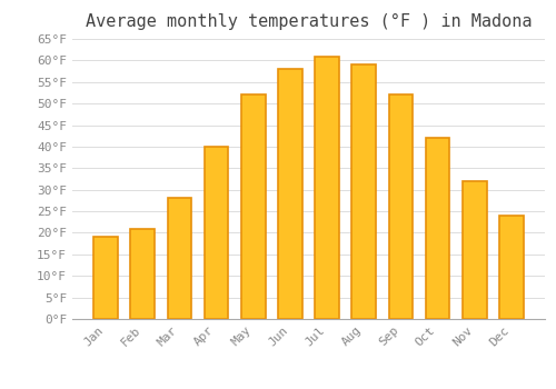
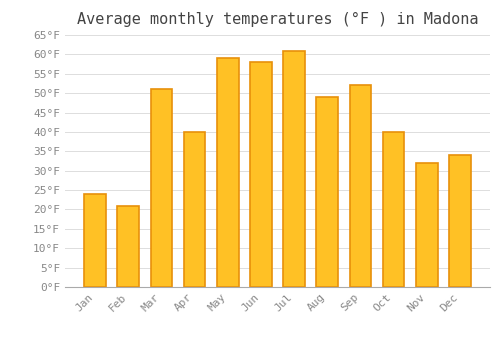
Jan: 19°F -> 24°F
Mar: 28°F -> 51°F
May: 52°F -> 59°F
Aug: 59°F -> 49°F
Oct: 42°F -> 40°F
Dec: 24°F -> 34°F
